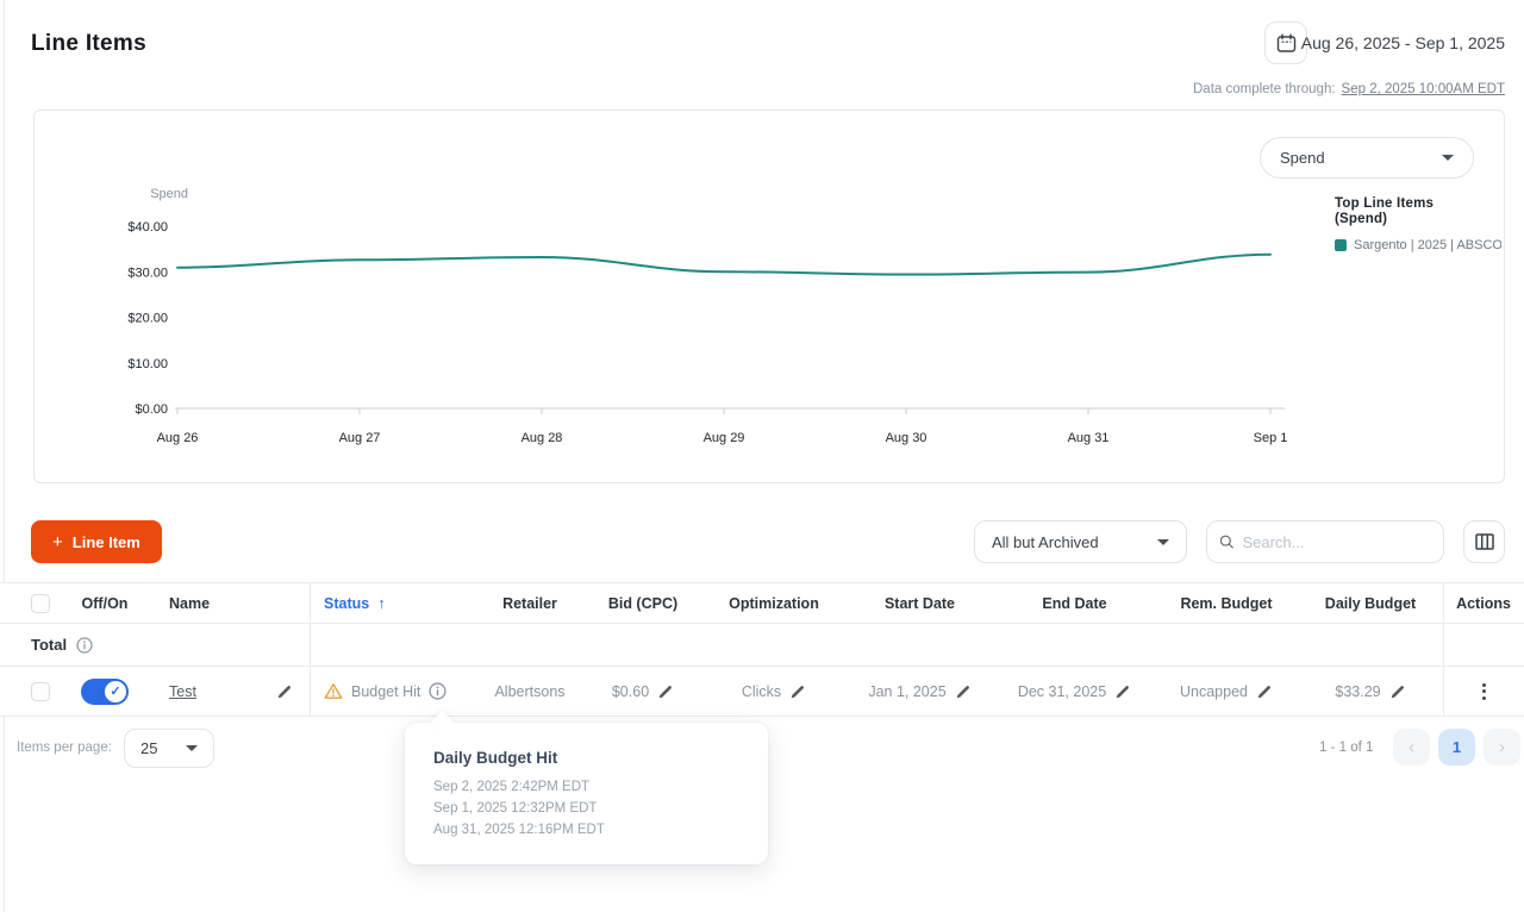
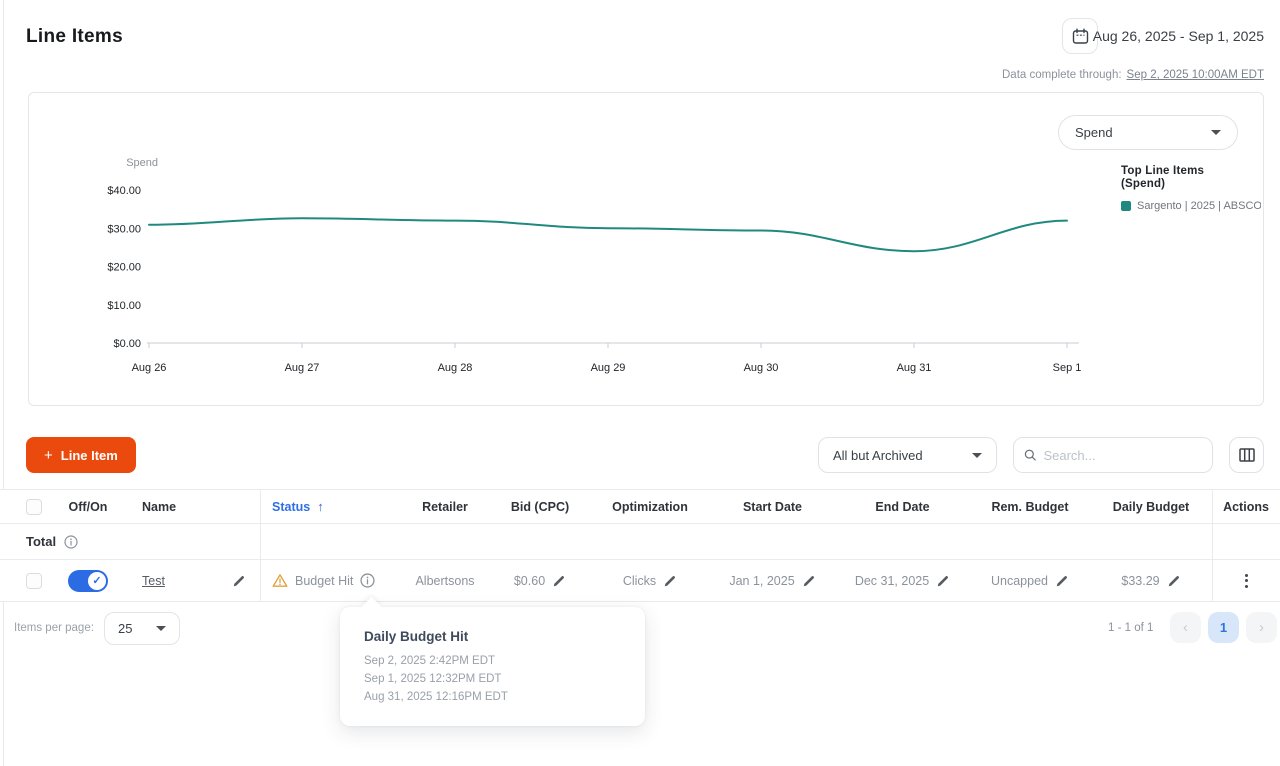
Aug 28: $33 -> $32
Aug 31: $30 -> $24
Sep 1: $34 -> $32
